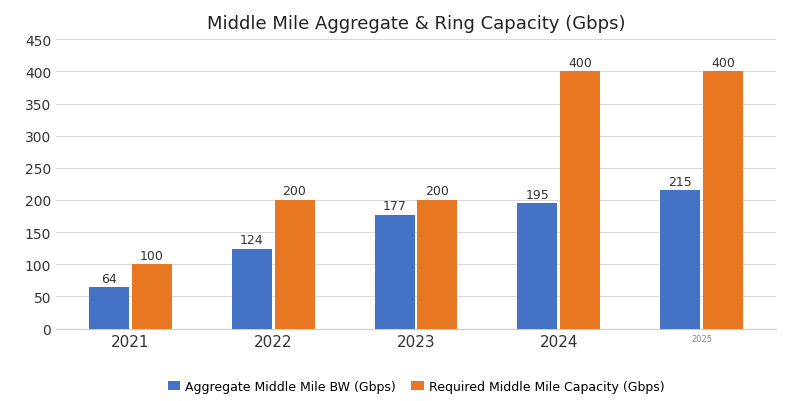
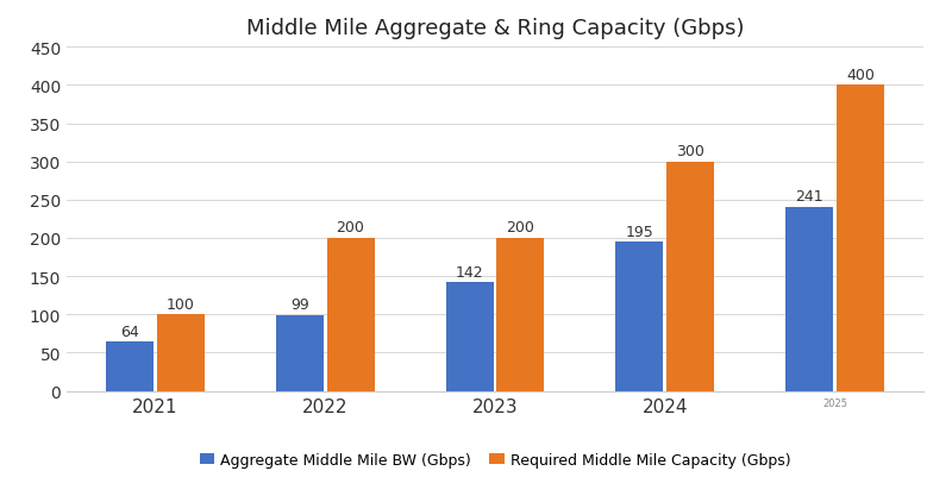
Aggregate Middle Mile BW (Gbps)/2022: 124 -> 99
Aggregate Middle Mile BW (Gbps)/2023: 177 -> 142
Required Middle Mile Capacity (Gbps)/2024: 400 -> 300
Aggregate Middle Mile BW (Gbps)/2025: 215 -> 241
